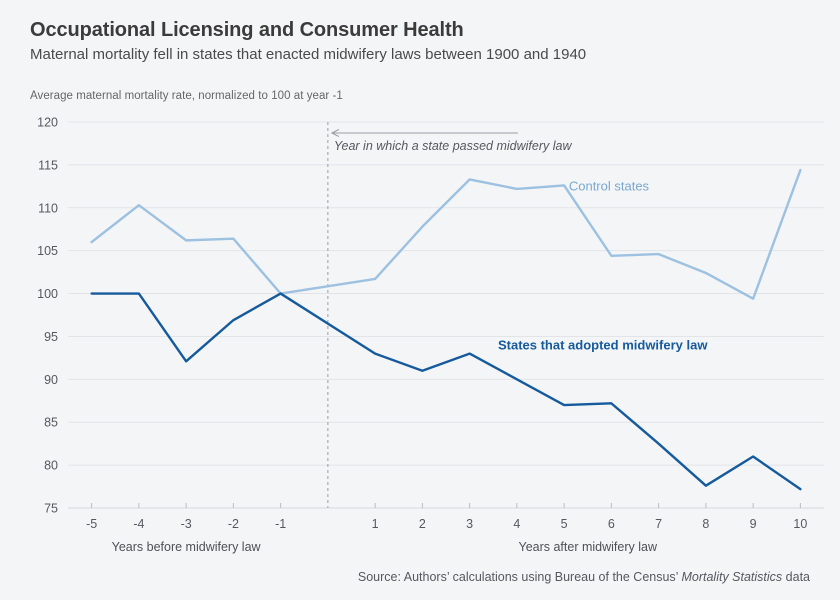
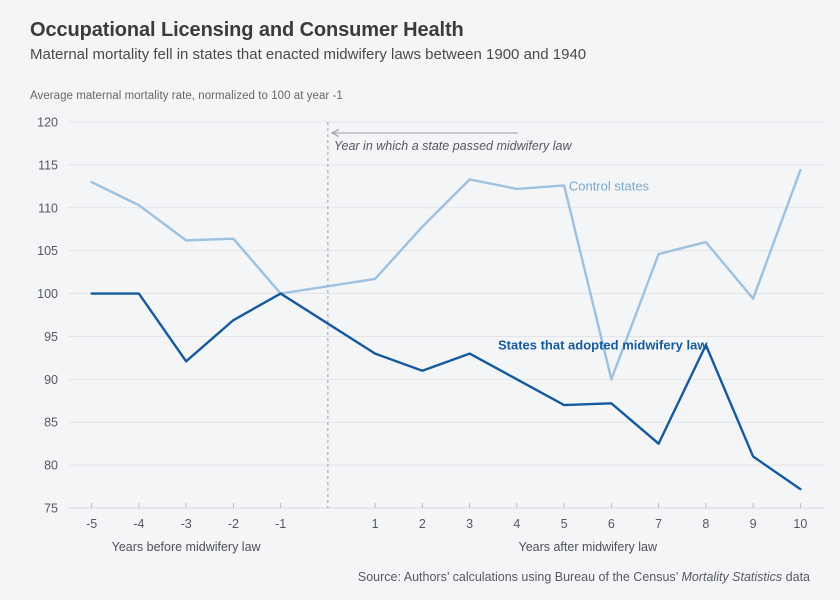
Control states/-5: 106 -> 113
Control states/6: 104 -> 90
Control states/8: 102 -> 106
States that adopted midwifery law/8: 78 -> 94
